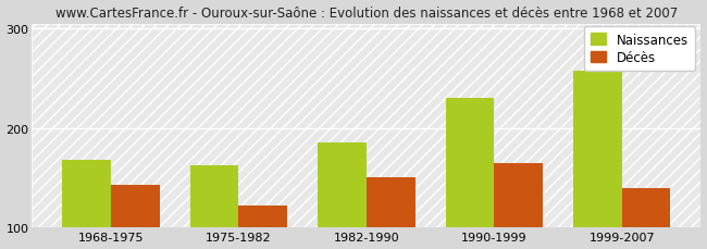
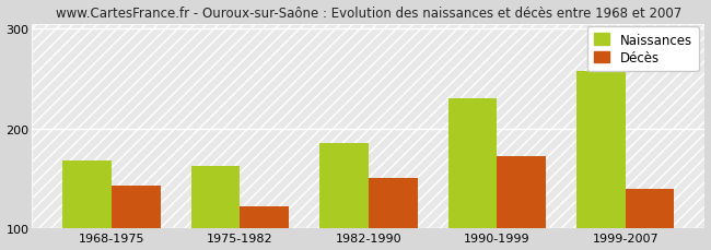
Décès/1990-1999: 165 -> 172
